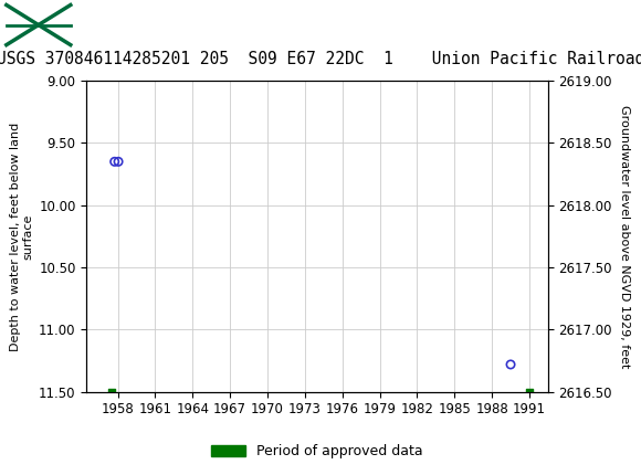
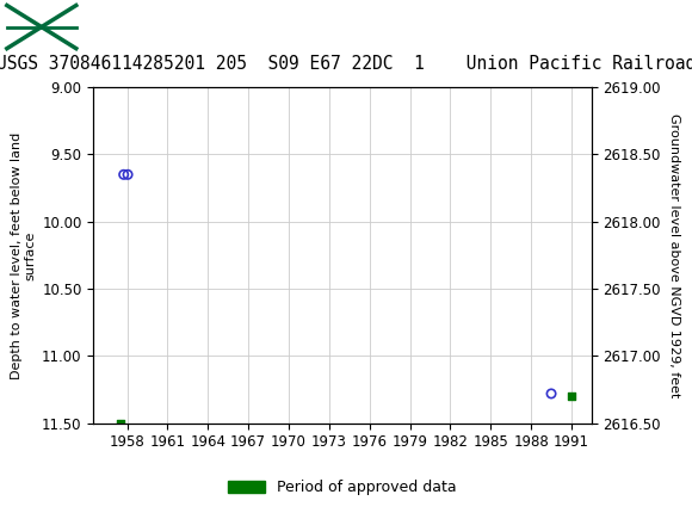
Period of approved data/1991: 11.5 -> 11.3
